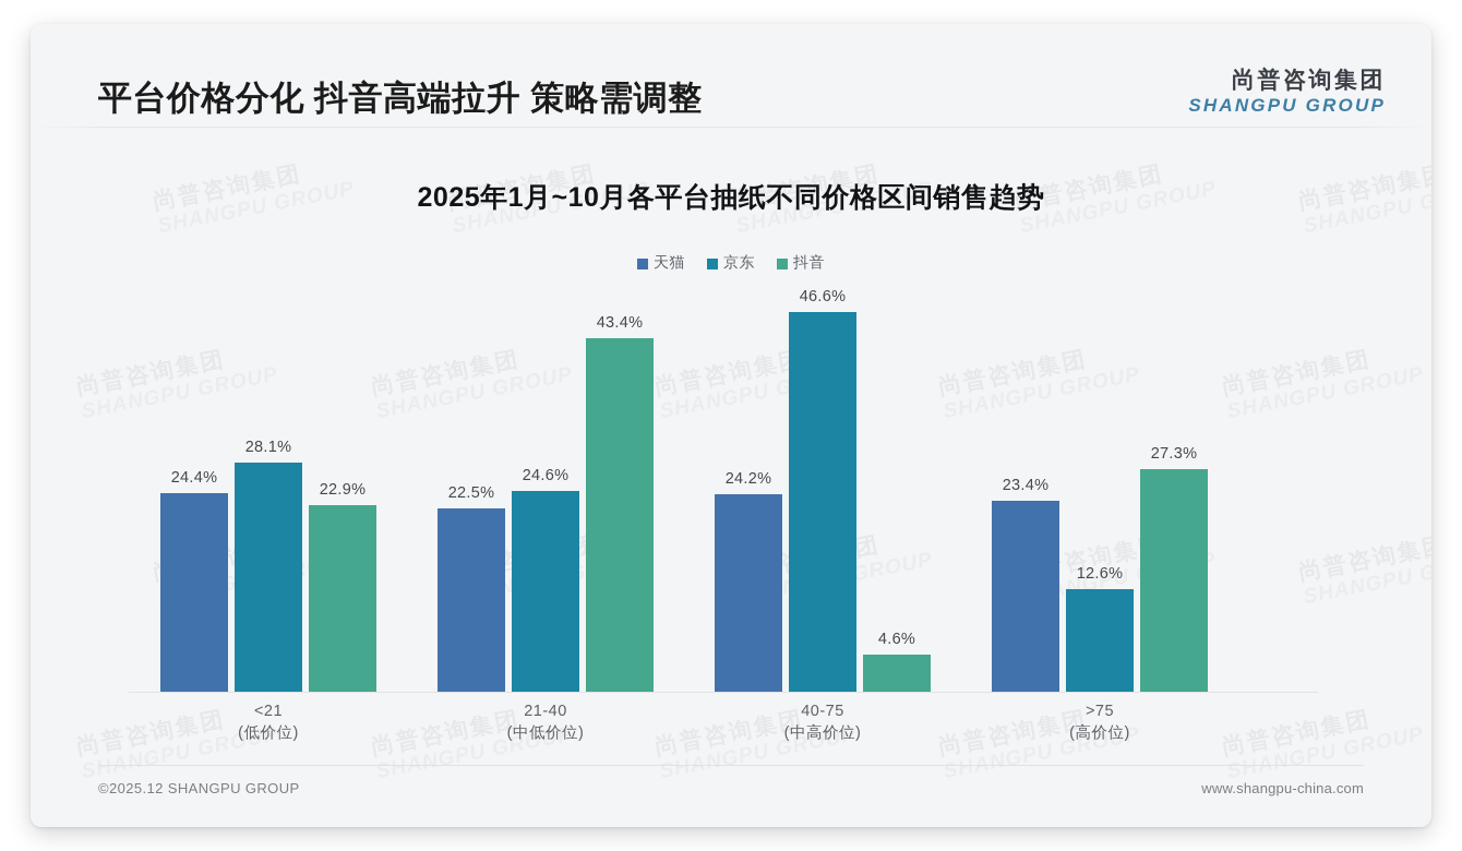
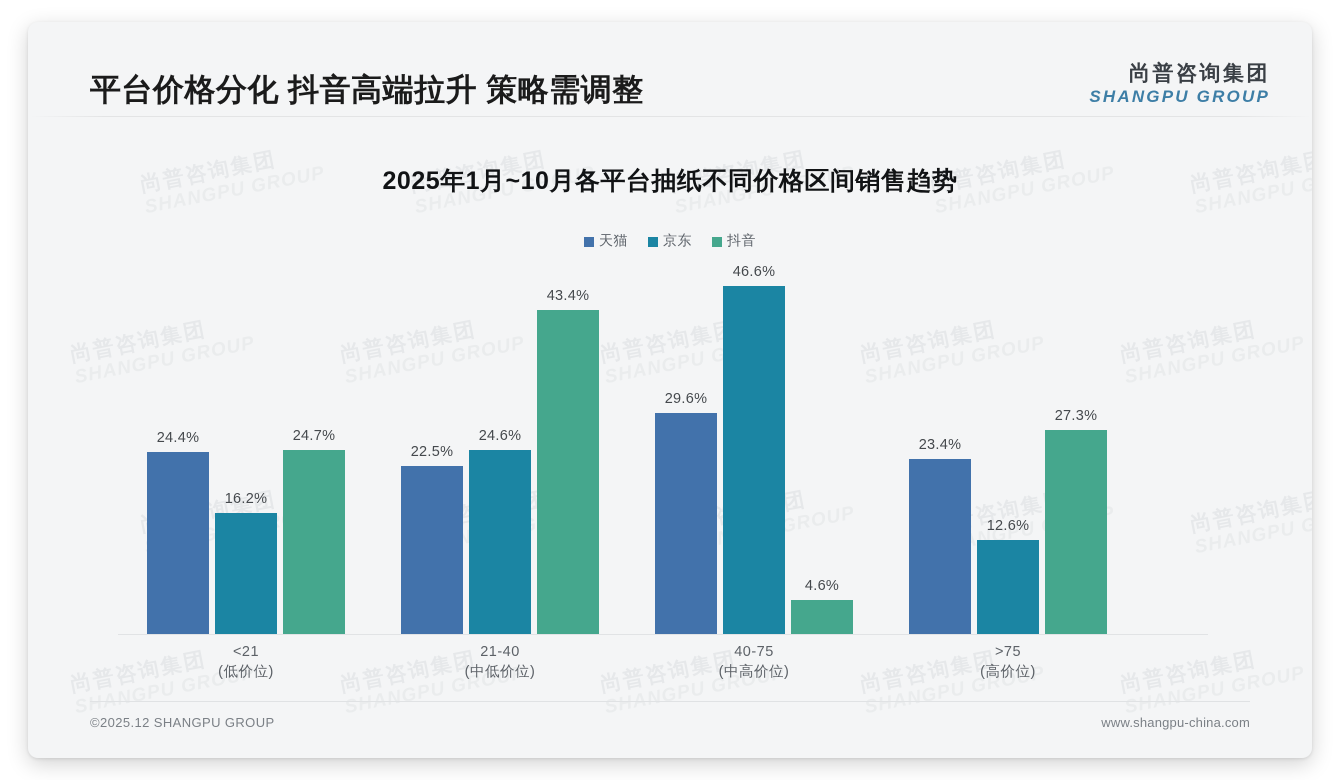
京东/<21: 28.1% -> 16.2%
抖音/<21: 22.9% -> 24.7%
天猫/40-75: 24.2% -> 29.6%
